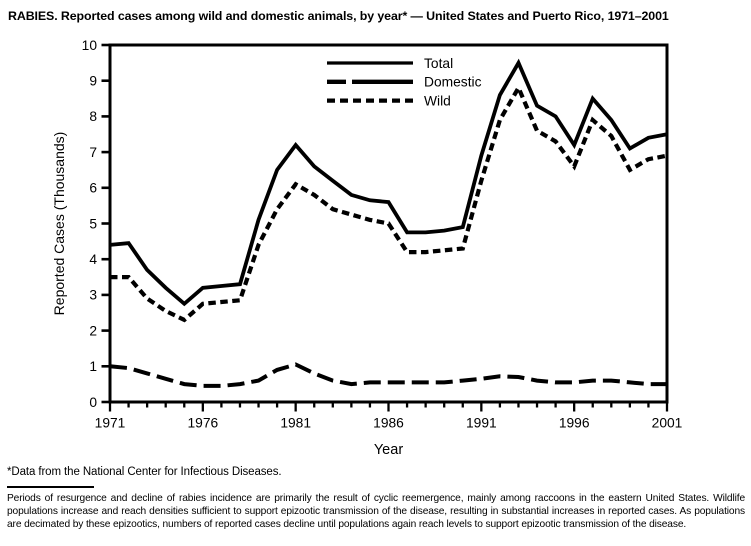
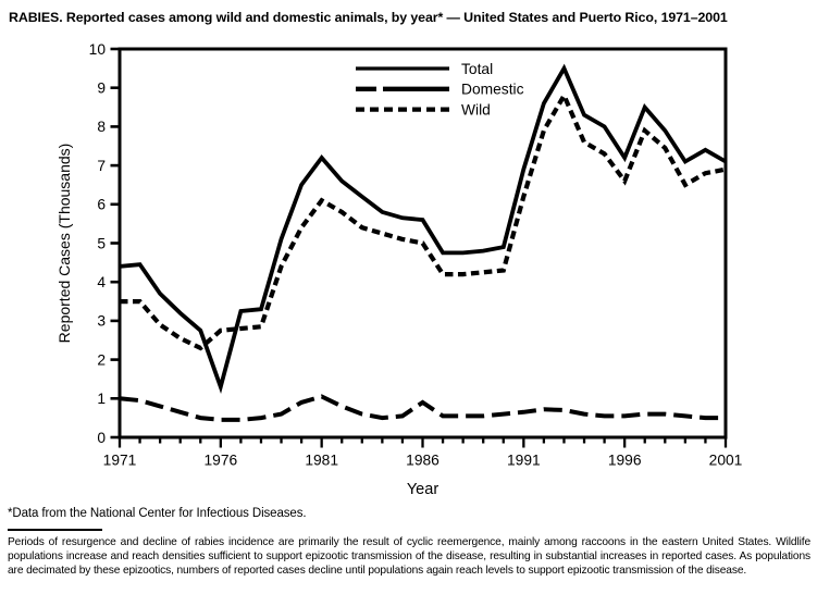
Total/1976: 3.2 -> 1.3
Domestic/1986: 0.6 -> 0.9
Total/2001: 7.5 -> 7.1
